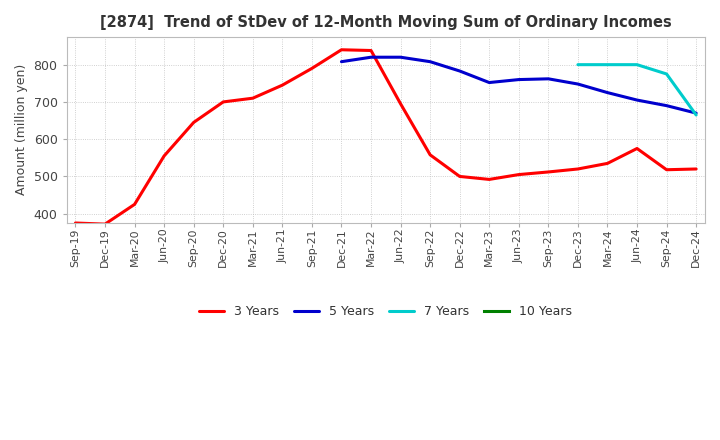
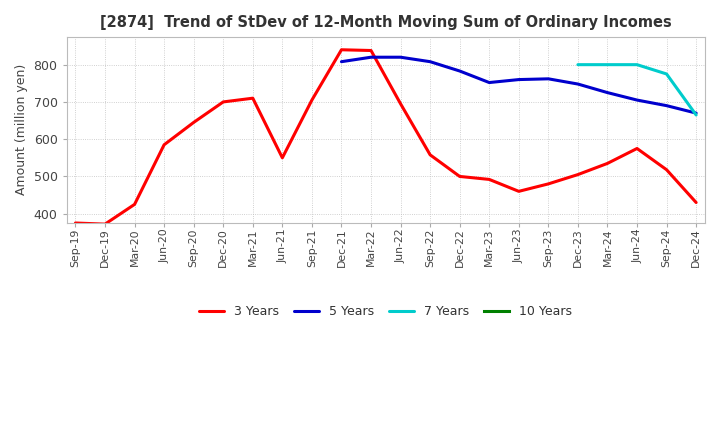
3 Years/Jun-20: 555 -> 585
3 Years/Jun-21: 745 -> 550
3 Years/Sep-21: 790 -> 705
3 Years/Jun-23: 505 -> 460
3 Years/Sep-23: 512 -> 480
3 Years/Dec-23: 520 -> 505
3 Years/Dec-24: 520 -> 430
